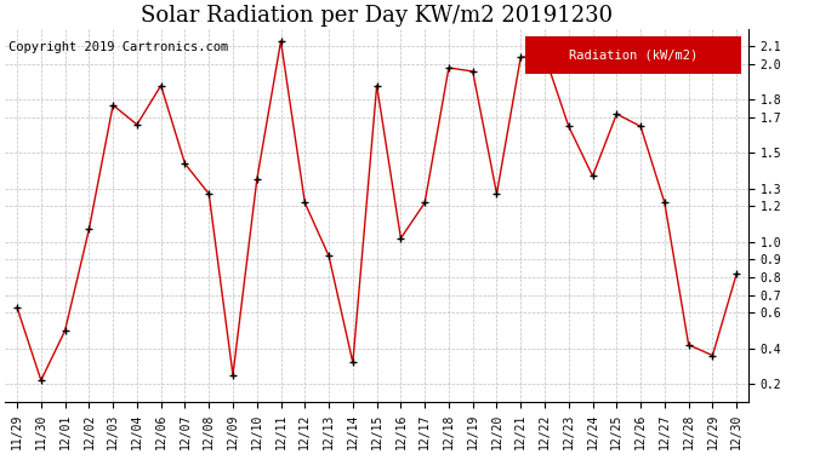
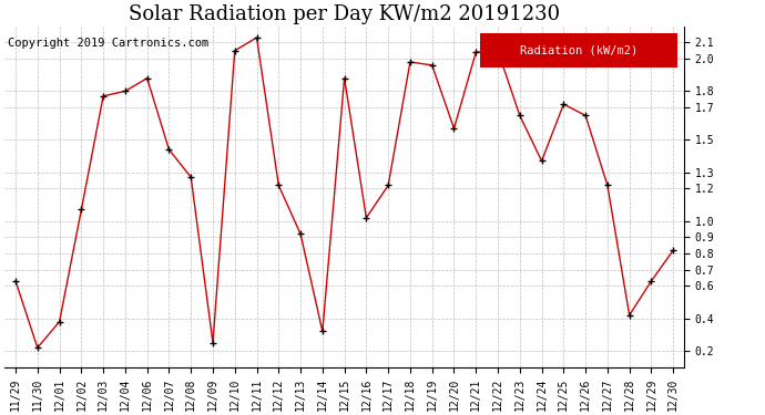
12/01: 0.50 -> 0.38
12/04: 1.66 -> 1.80
12/10: 1.35 -> 2.05
12/20: 1.27 -> 1.57
12/29: 0.36 -> 0.63
